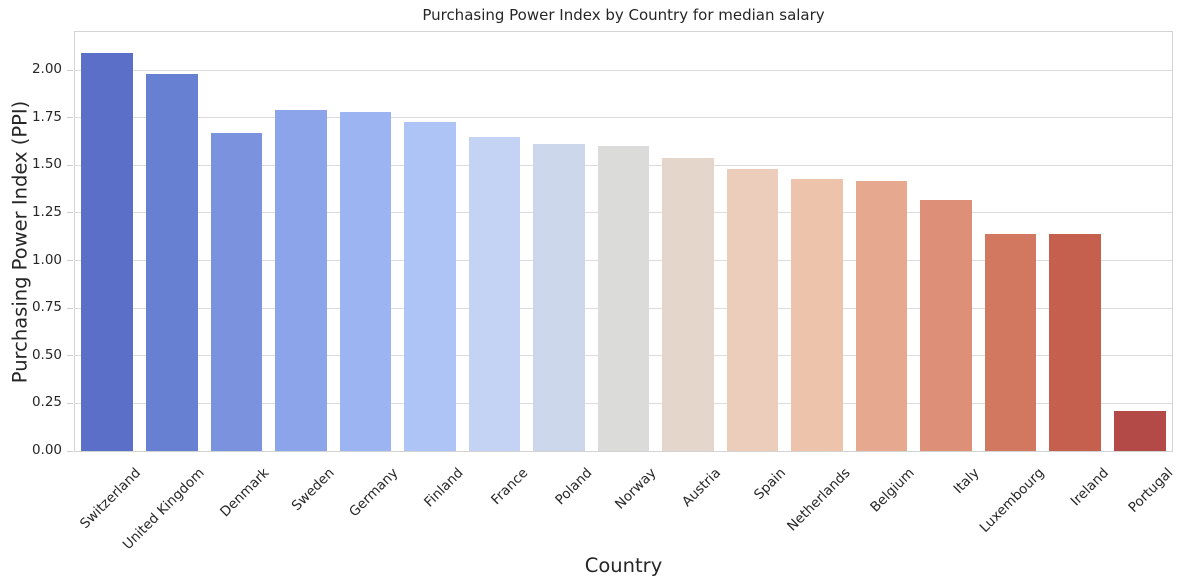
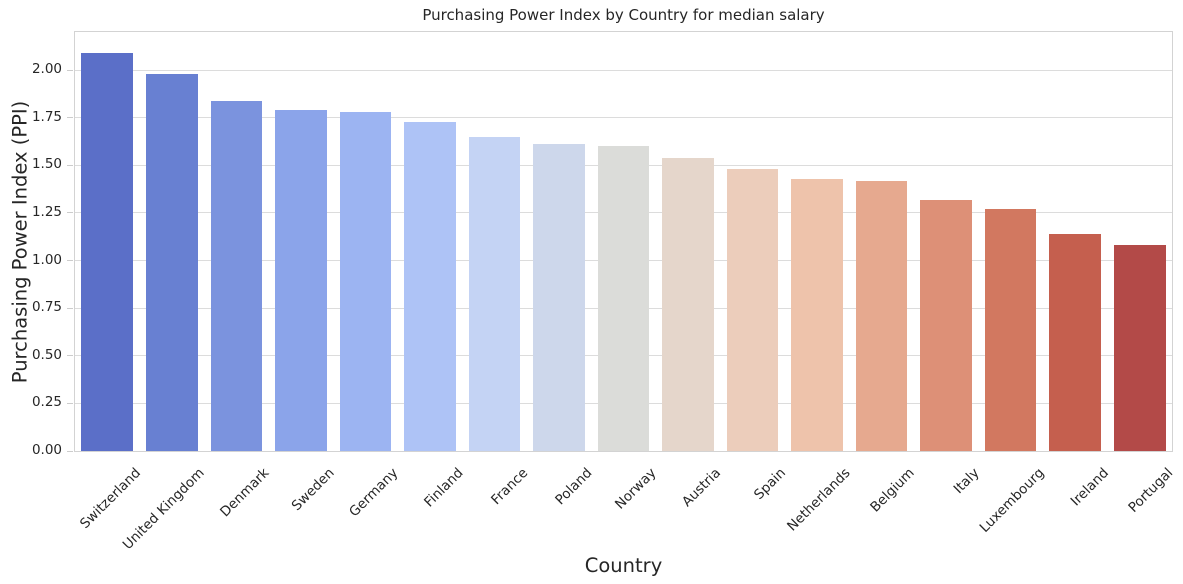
Denmark: 1.67 -> 1.84
Luxembourg: 1.14 -> 1.27
Portugal: 0.21 -> 1.08
